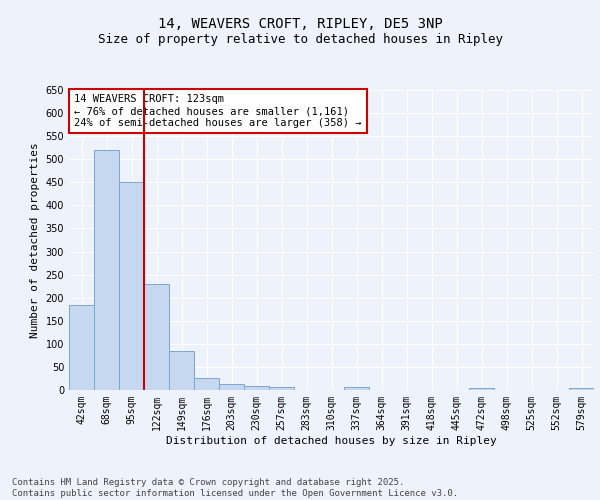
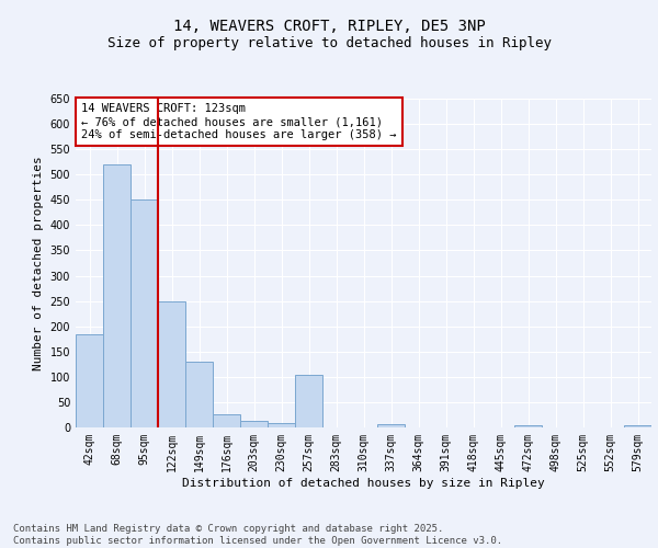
122sqm: 230 -> 250
149sqm: 85 -> 130
257sqm: 6 -> 105
